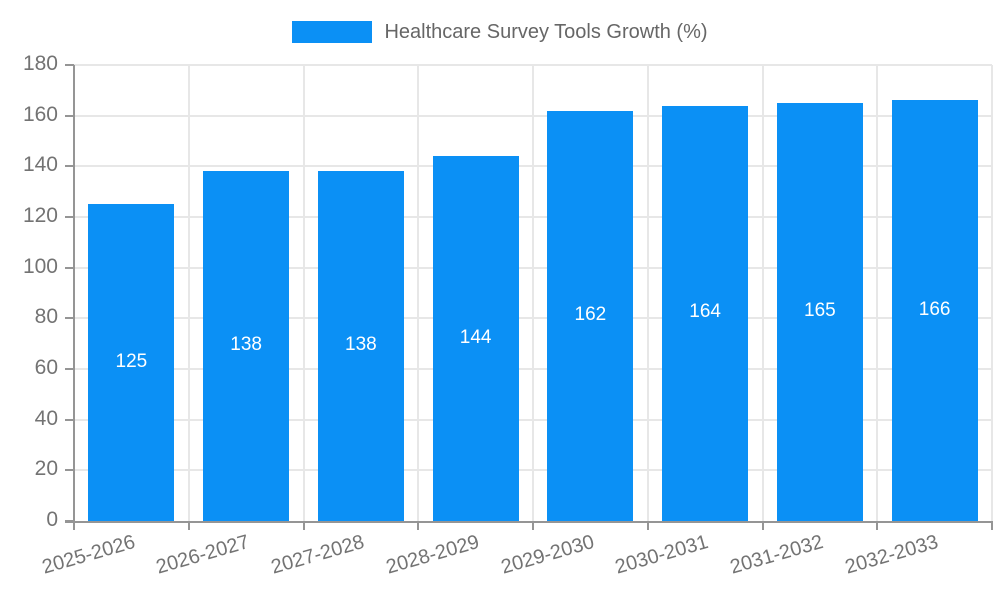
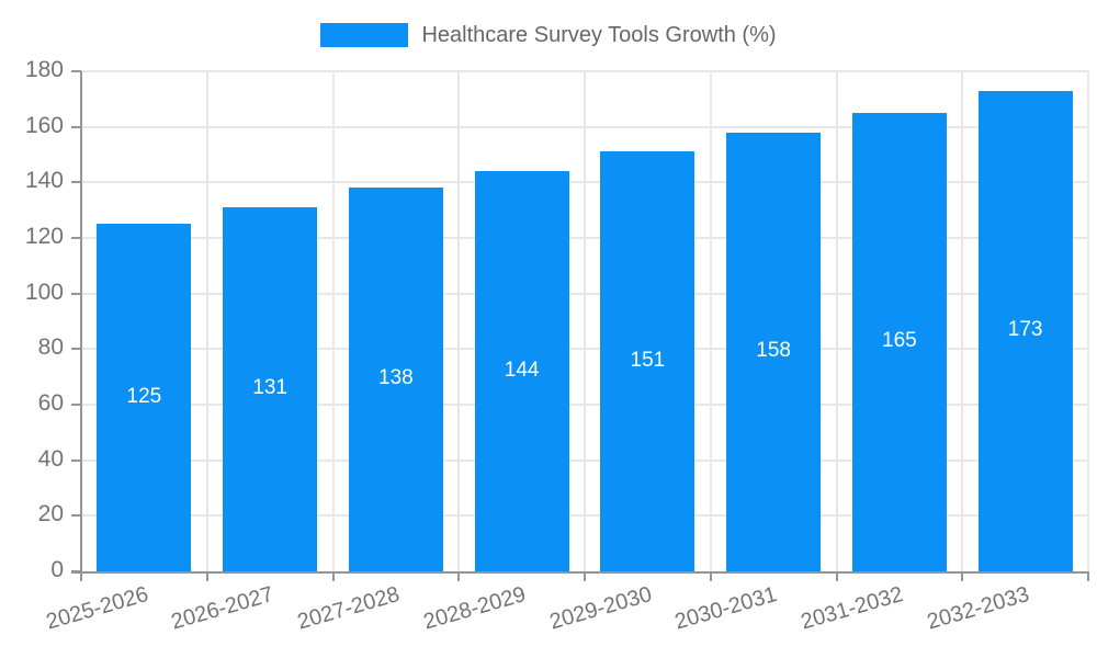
2026-2027: 138 -> 131
2029-2030: 162 -> 151
2030-2031: 164 -> 158
2032-2033: 166 -> 173
